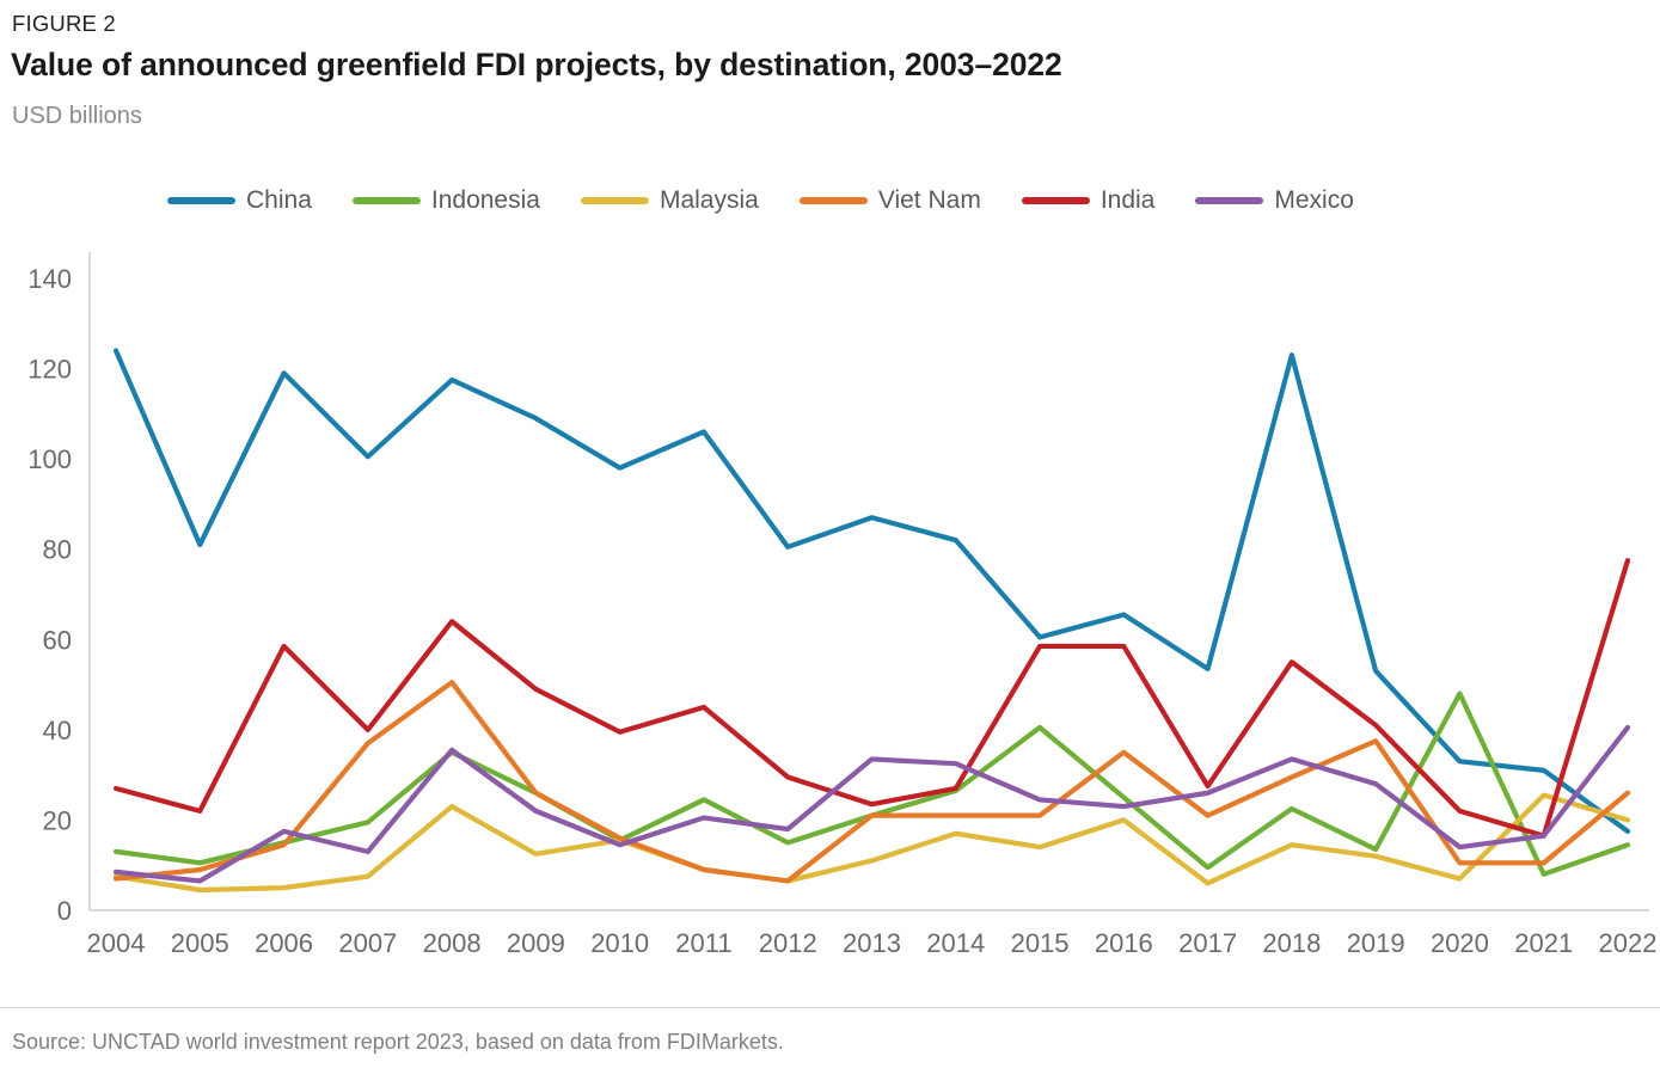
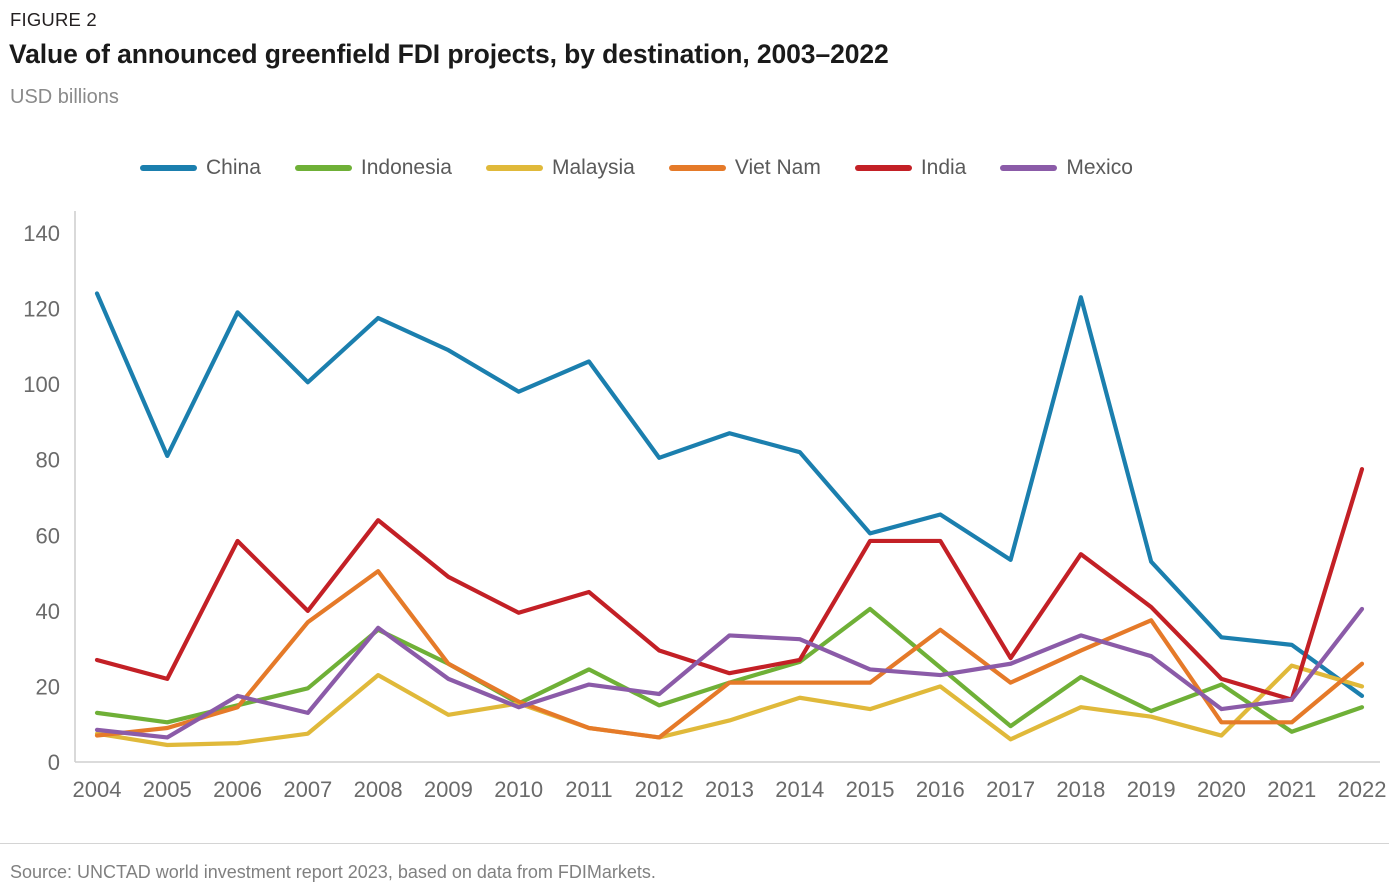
Indonesia/2020: 48 -> 20
